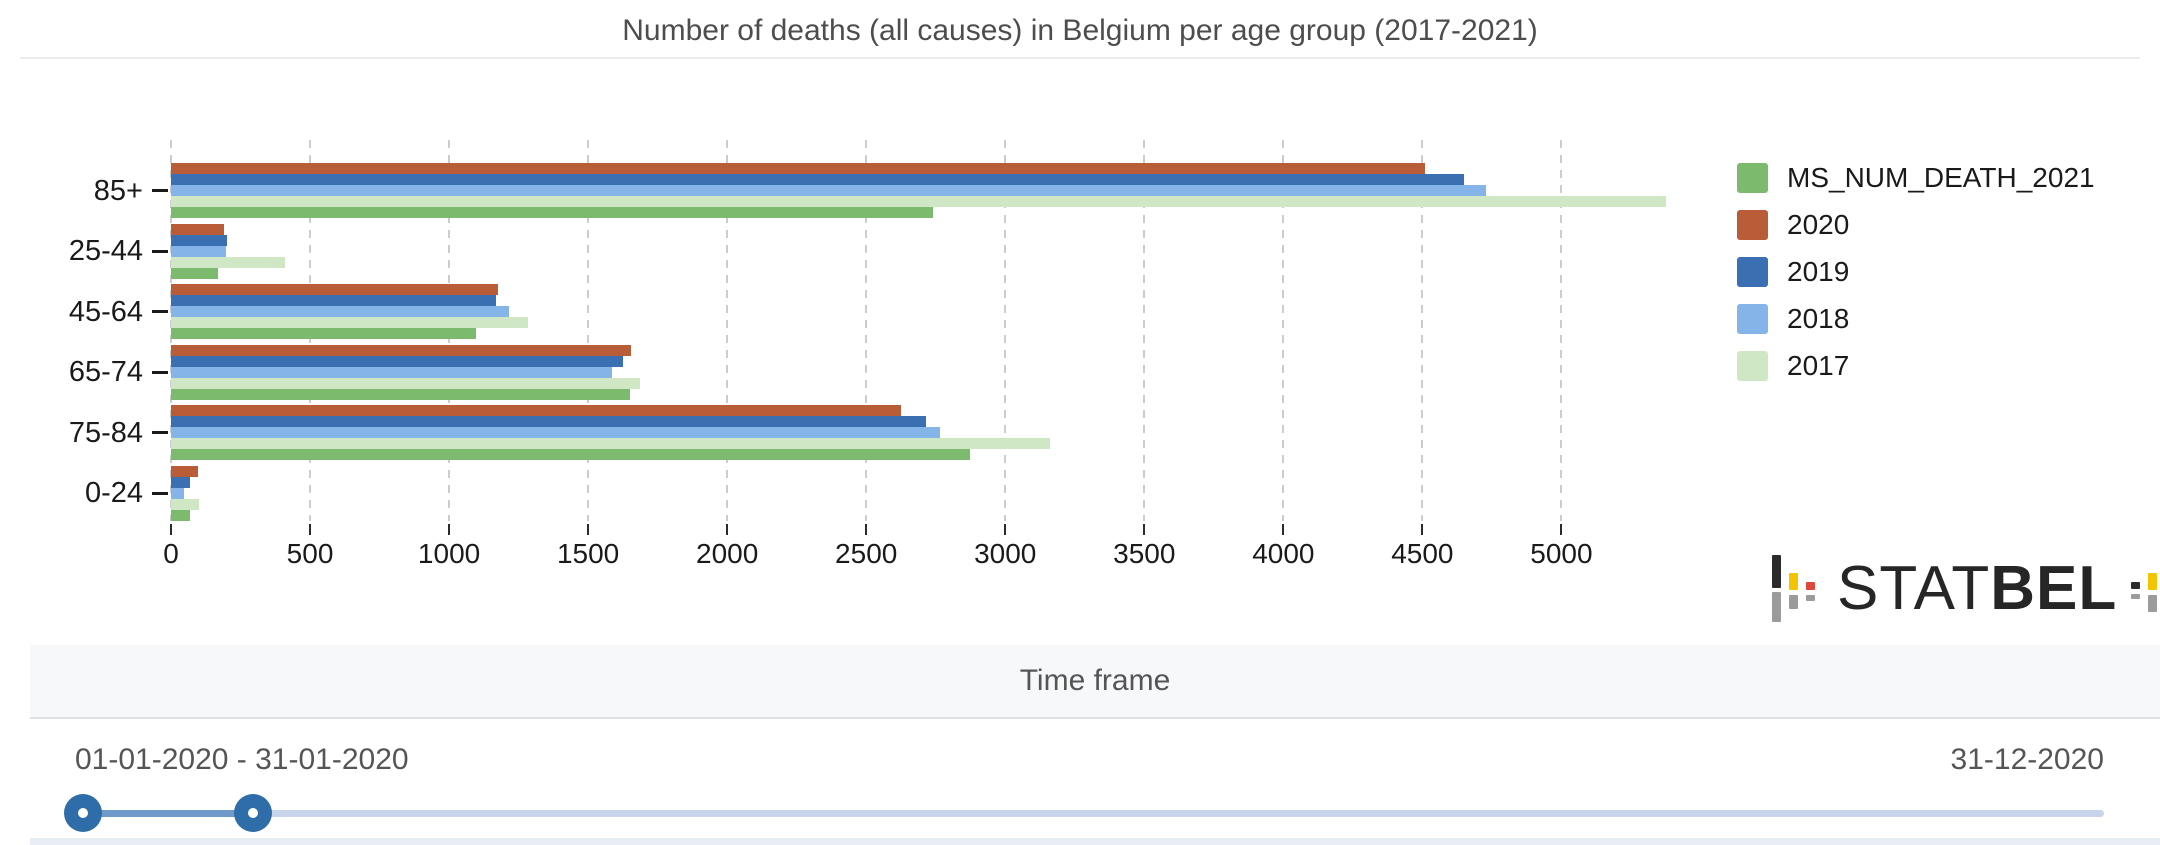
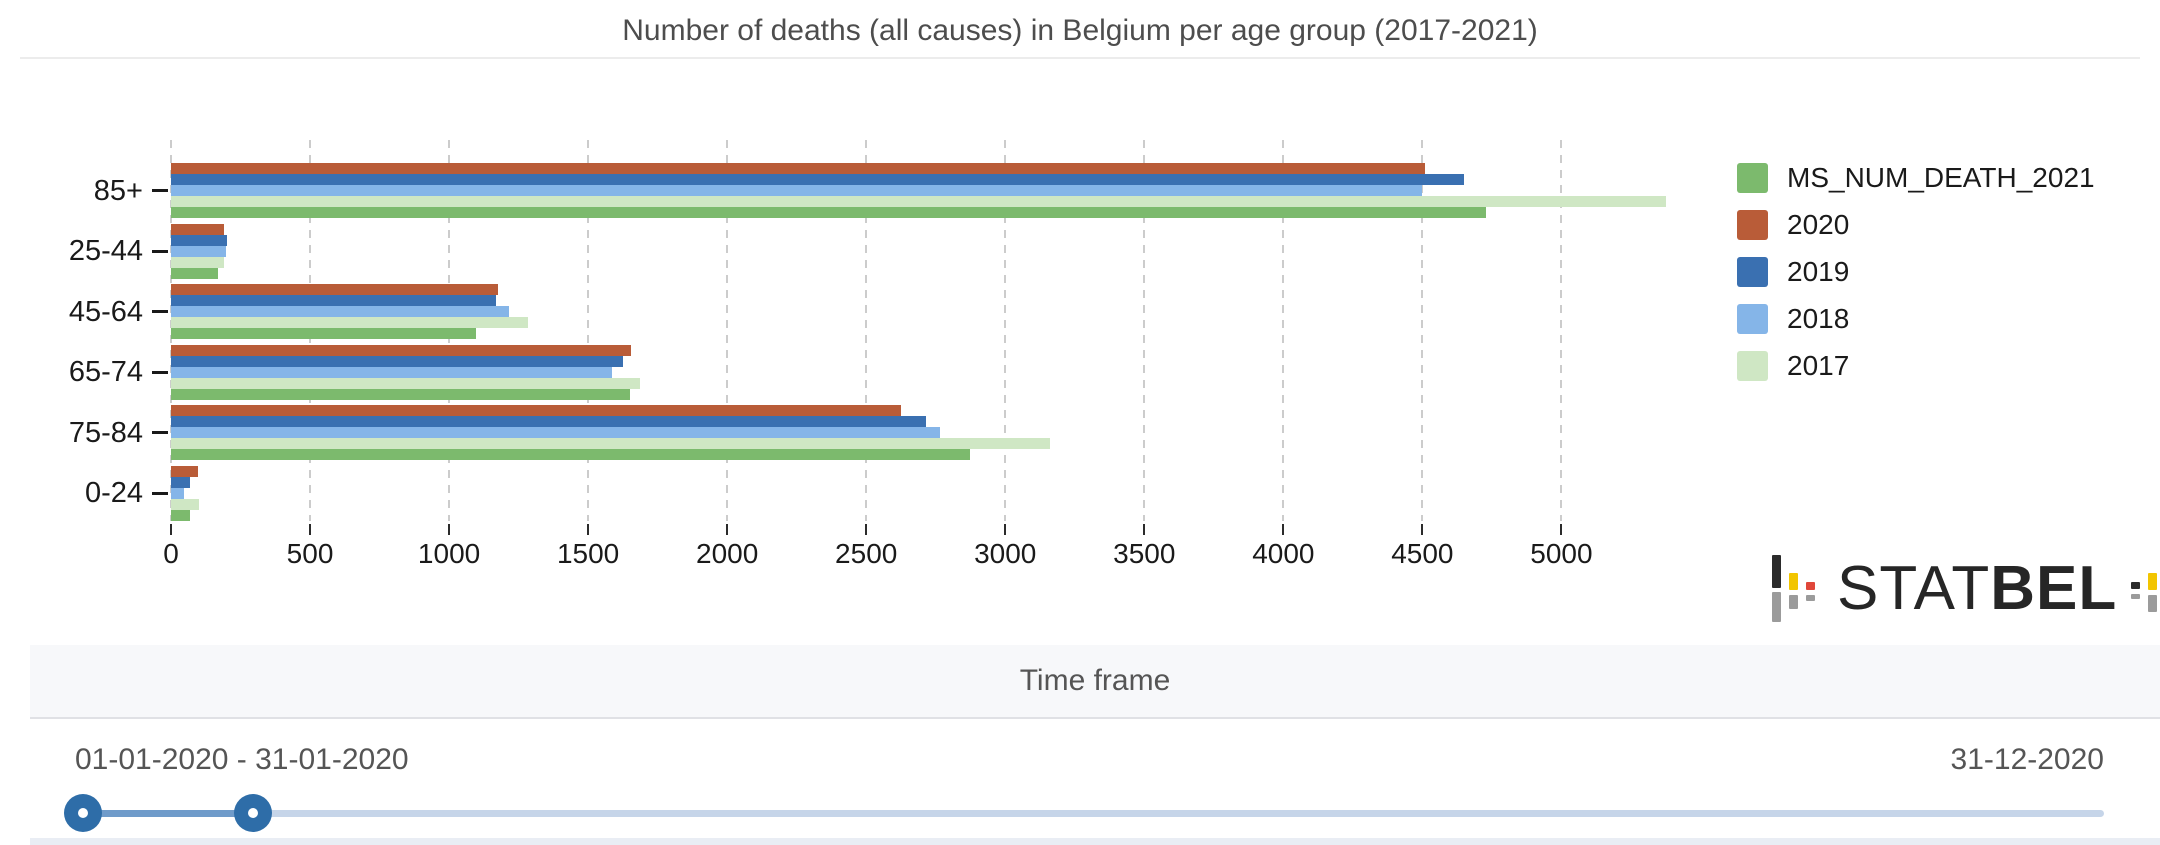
2018/85+: 4730 -> 4500
MS_NUM_DEATH_2021/85+: 2740 -> 4730
2017/25-44: 410 -> 190
